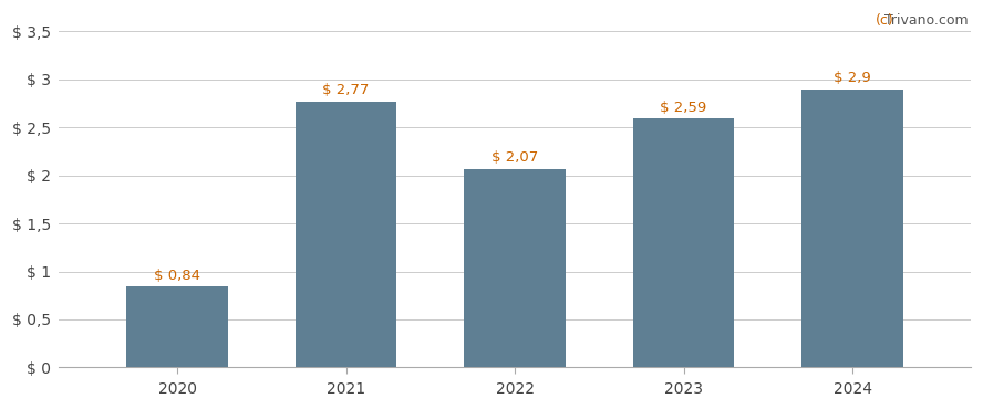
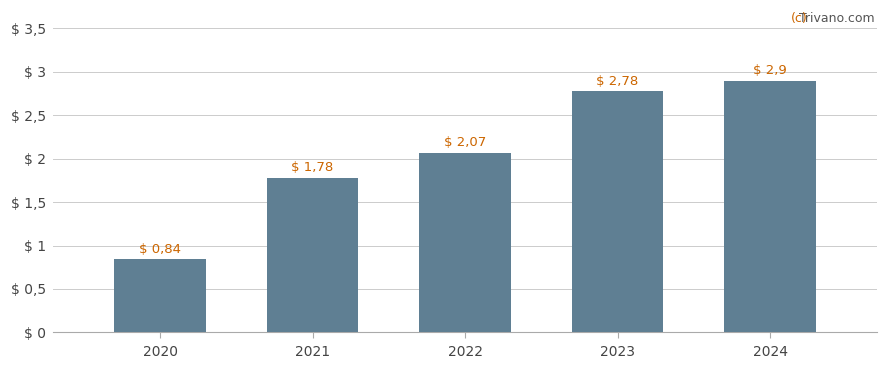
2021: 2,77 -> 1,78
2023: 2,59 -> 2,78
